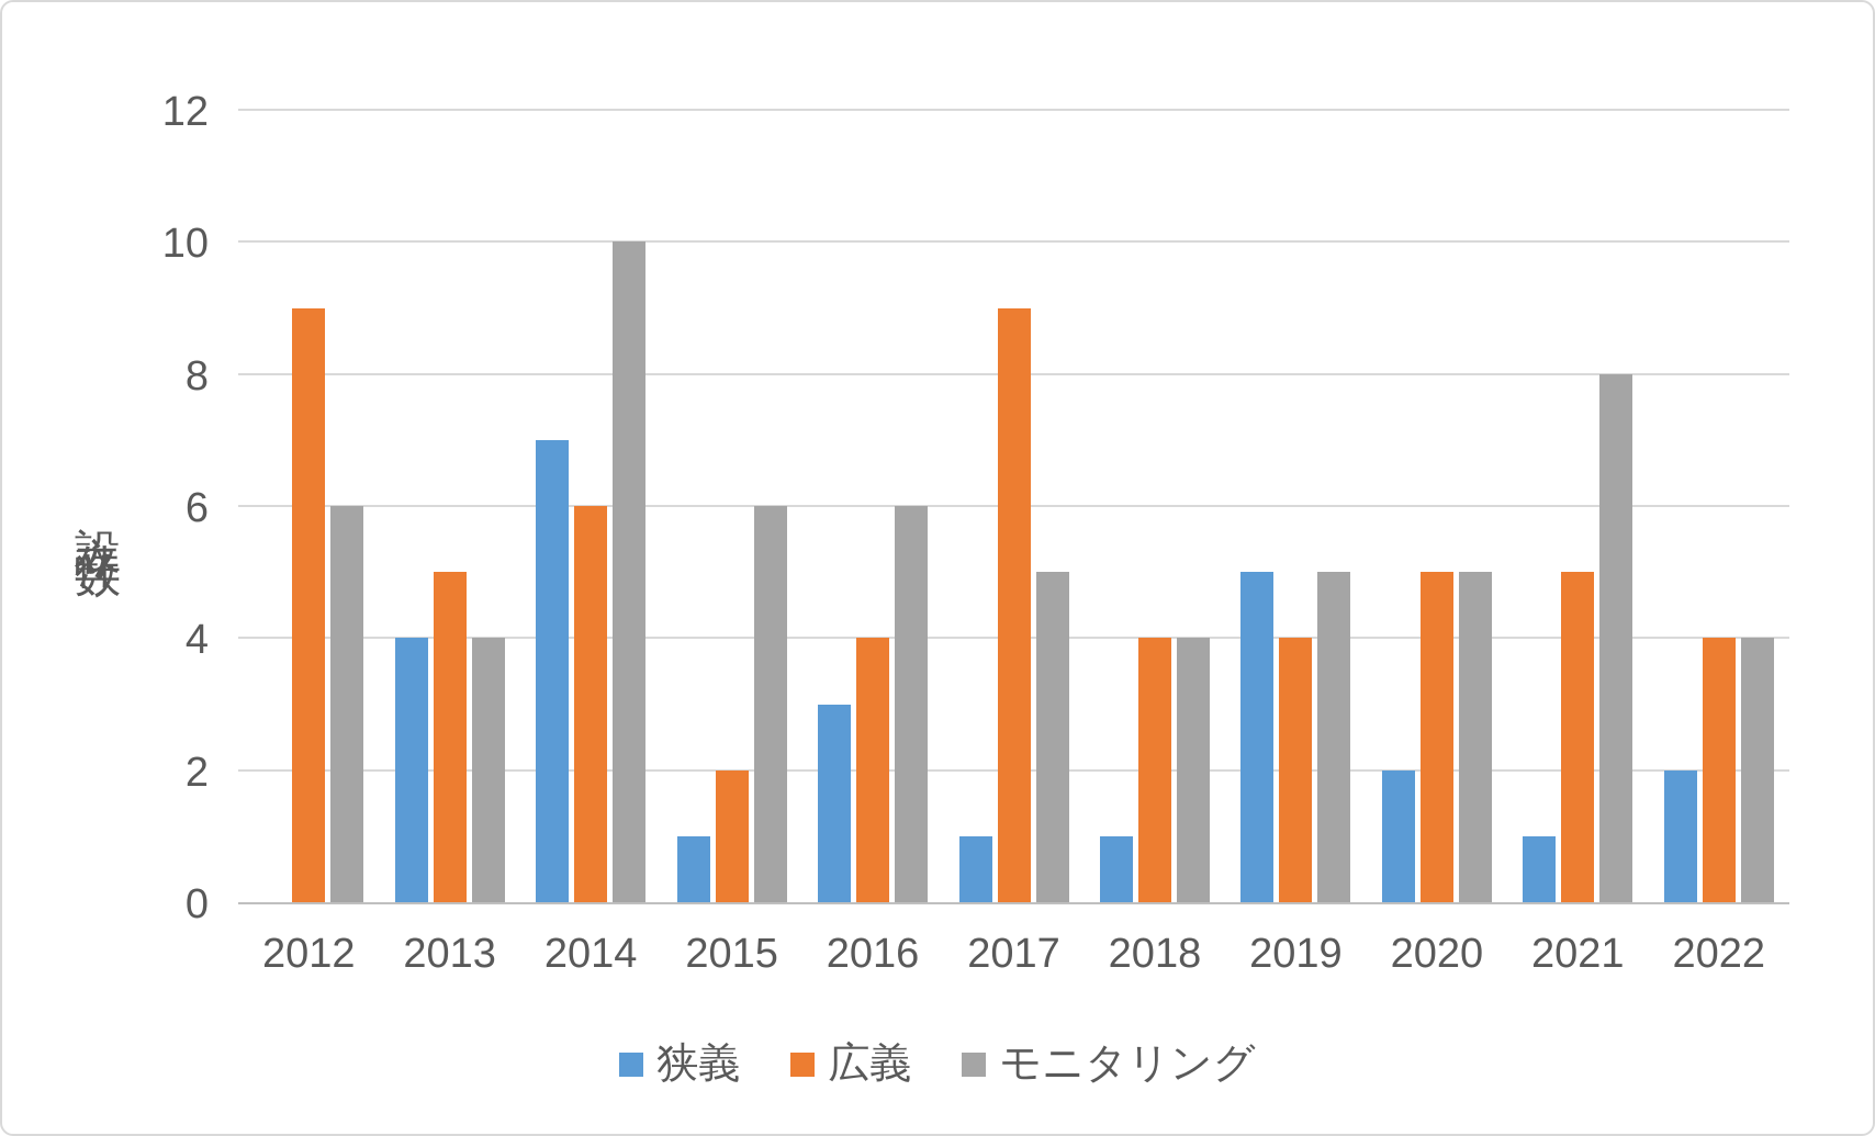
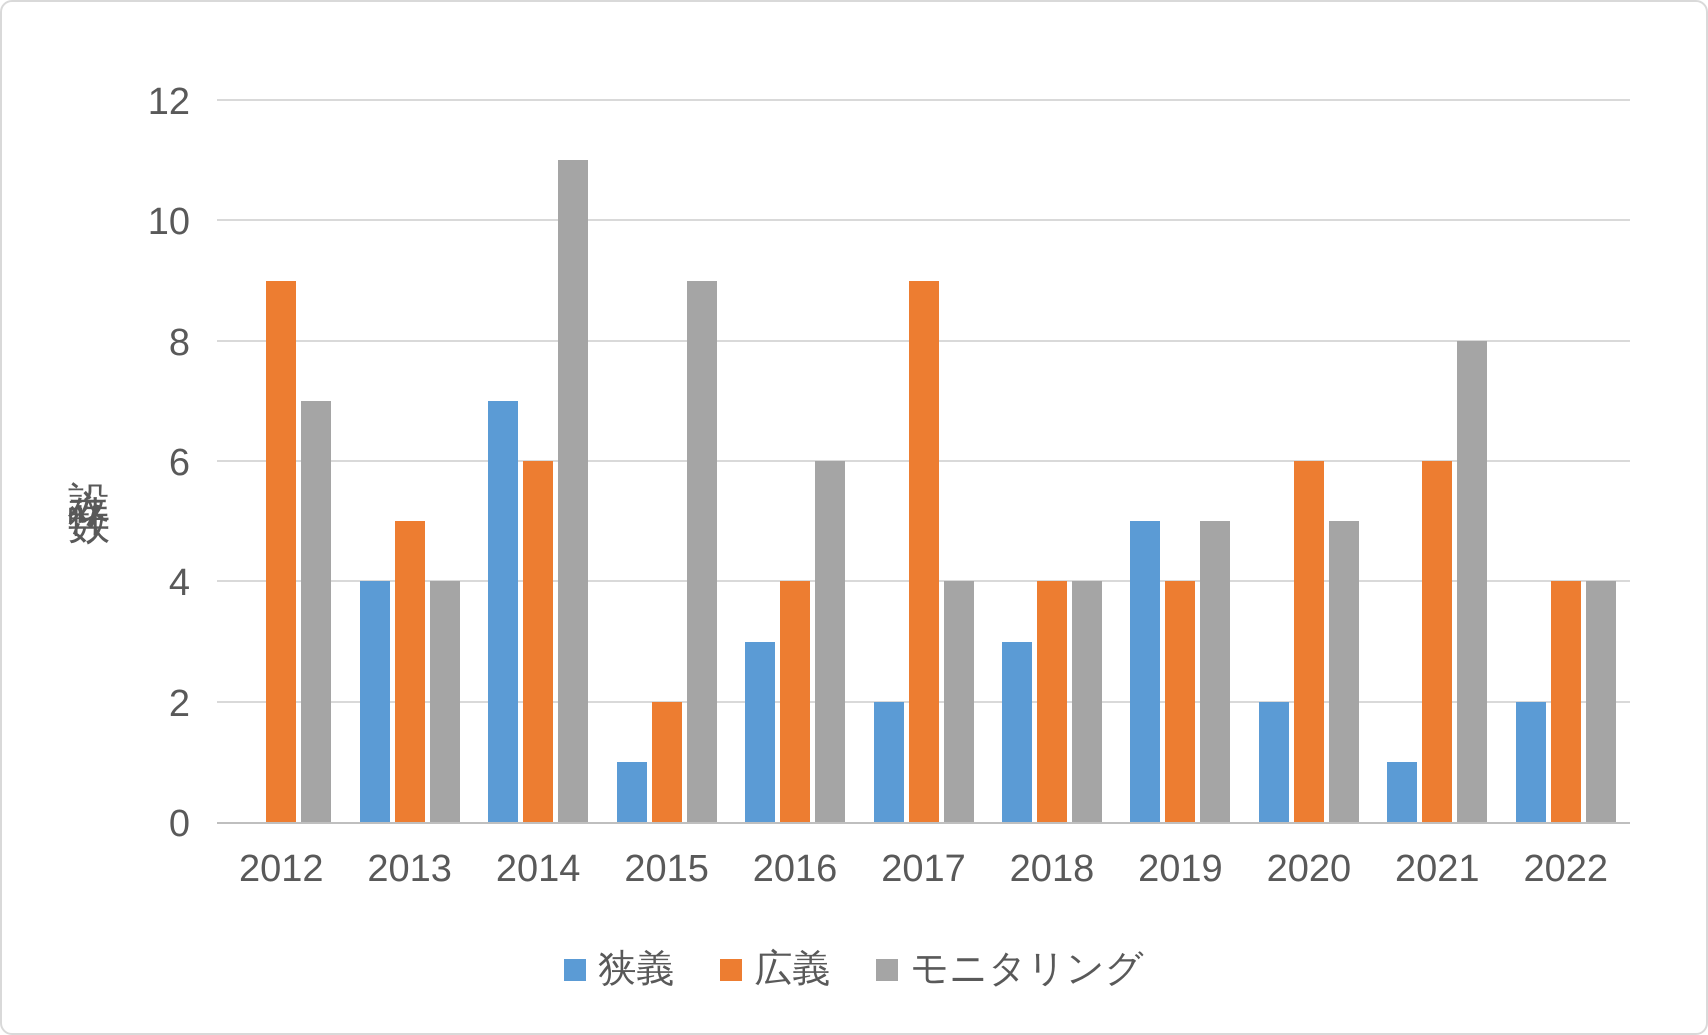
モニタリング/2012: 6 -> 7
モニタリング/2014: 10 -> 11
モニタリング/2015: 6 -> 9
狭義/2017: 1 -> 2
モニタリング/2017: 5 -> 4
狭義/2018: 1 -> 3
広義/2020: 5 -> 6
広義/2021: 5 -> 6
